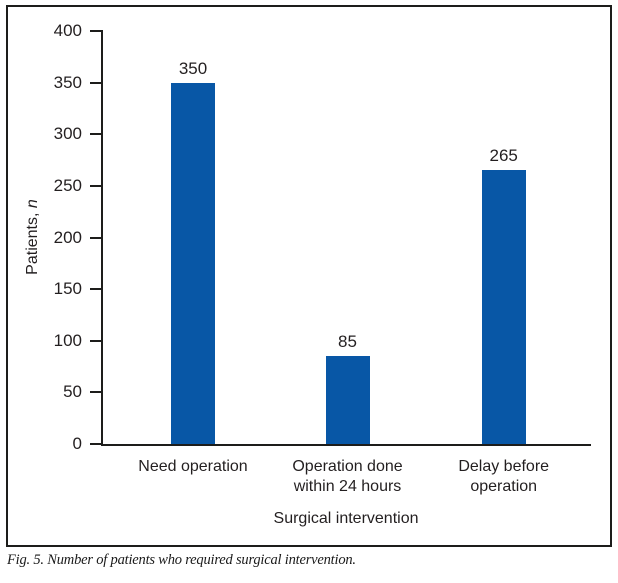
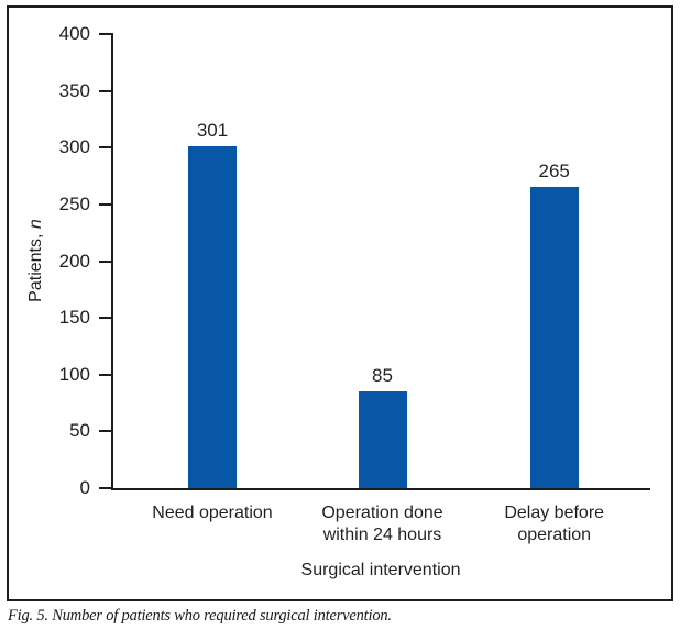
Need operation: 350 -> 301
